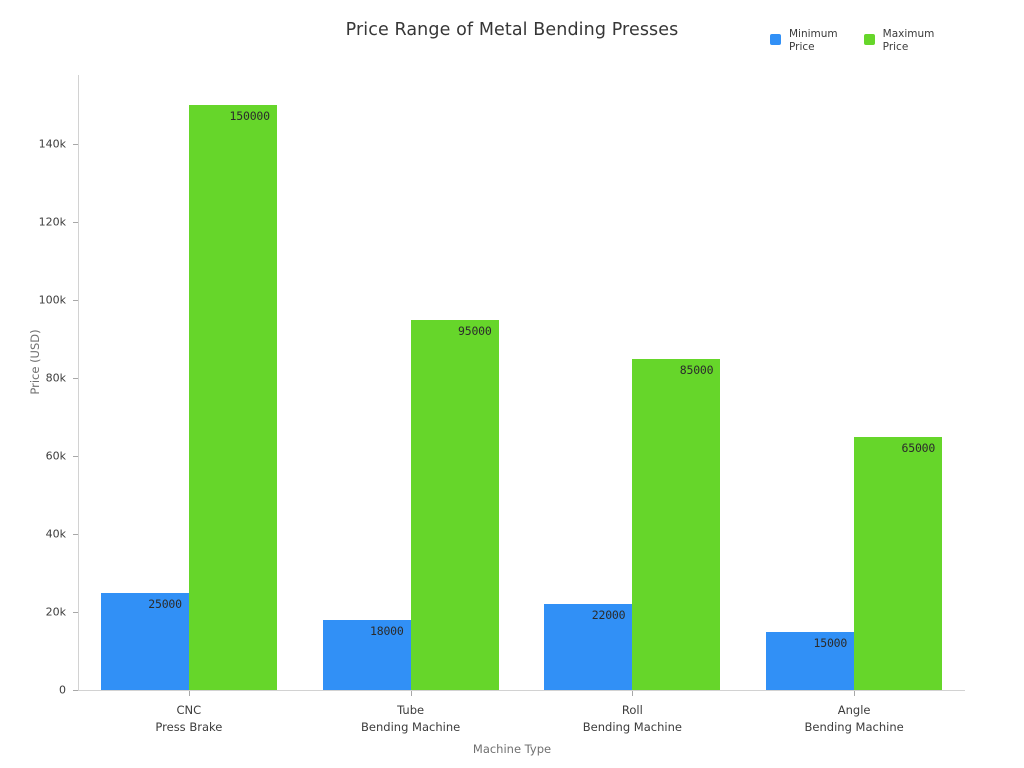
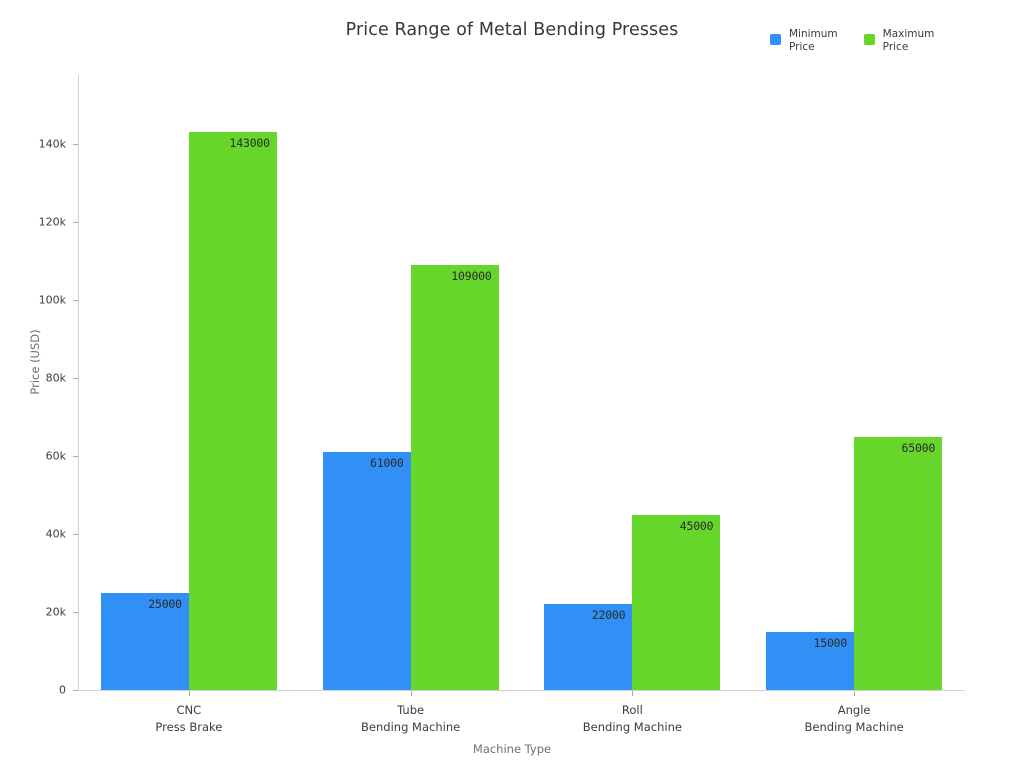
Maximum Price/CNC Press Brake: 150000 -> 143000
Minimum Price/Tube Bending Machine: 18000 -> 61000
Maximum Price/Tube Bending Machine: 95000 -> 109000
Maximum Price/Roll Bending Machine: 85000 -> 45000
